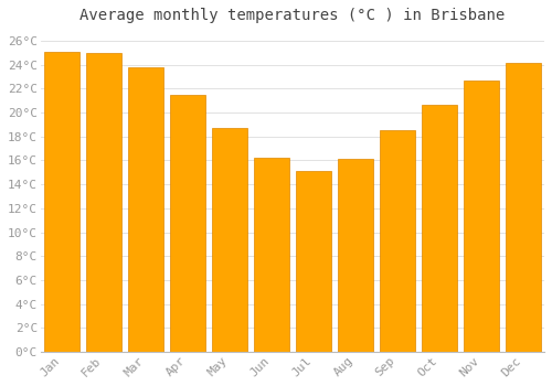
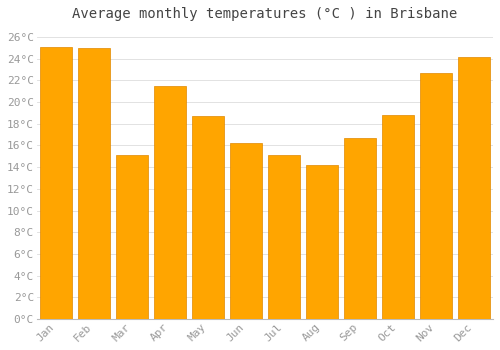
Mar: 23.8°C -> 15.1°C
Aug: 16.1°C -> 14.2°C
Sep: 18.5°C -> 16.7°C
Oct: 20.7°C -> 18.8°C
